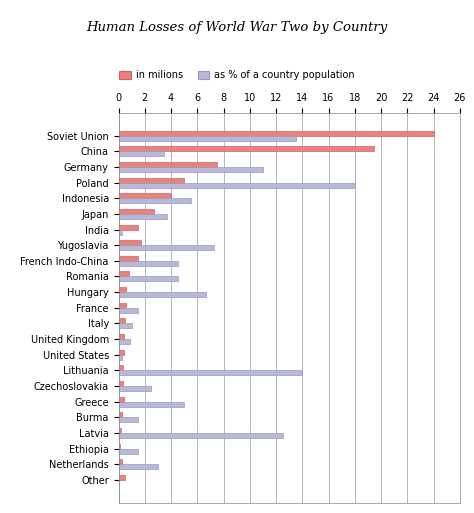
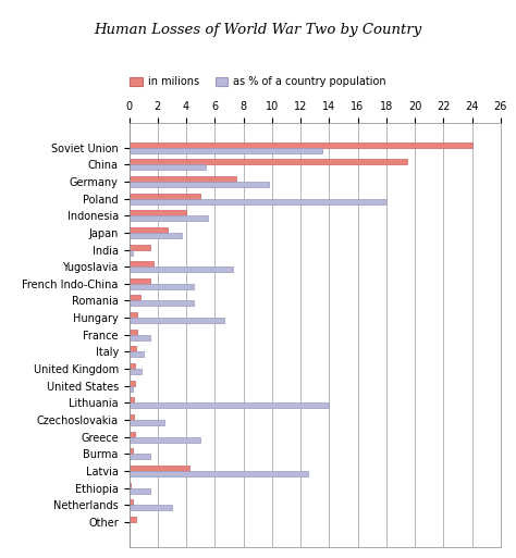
as % of a country population/China: 3.5 -> 5.4
as % of a country population/Germany: 11.0 -> 9.8
in milions/Latvia: 0.2 -> 4.2
